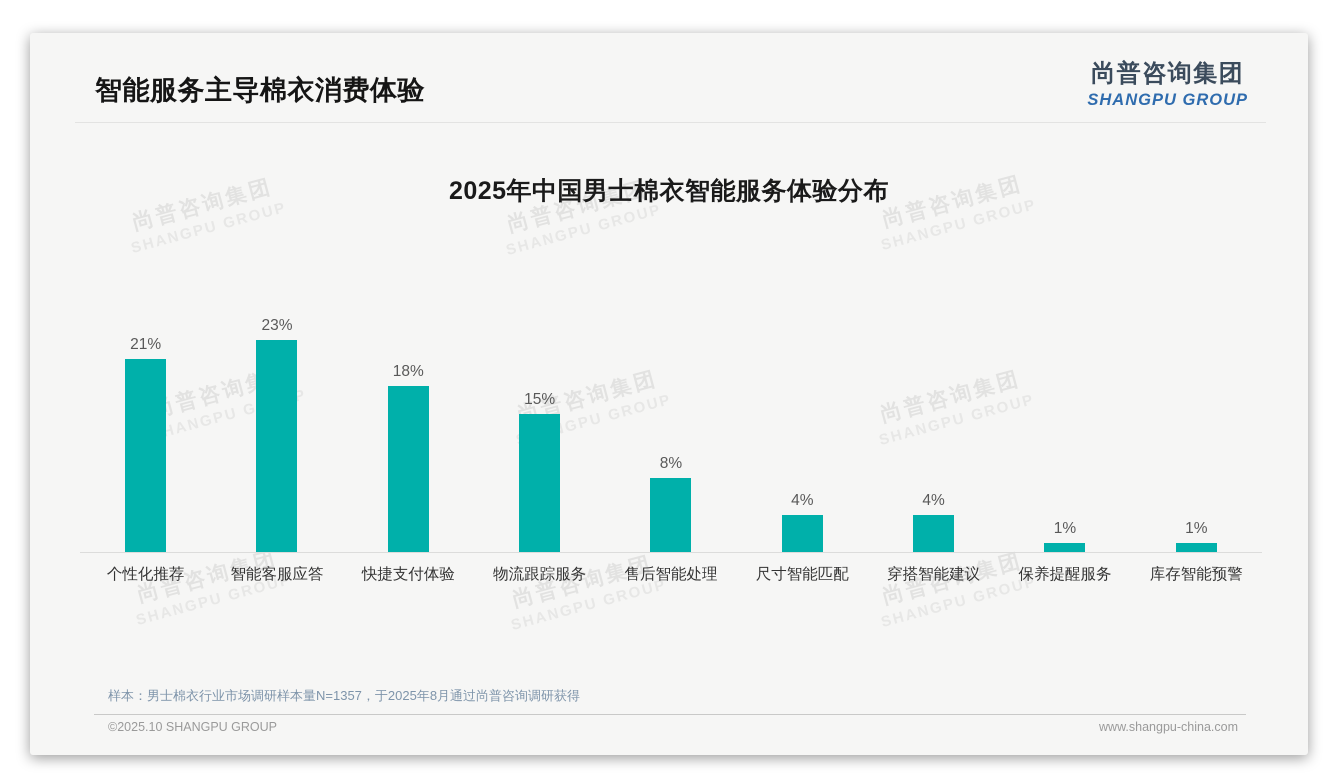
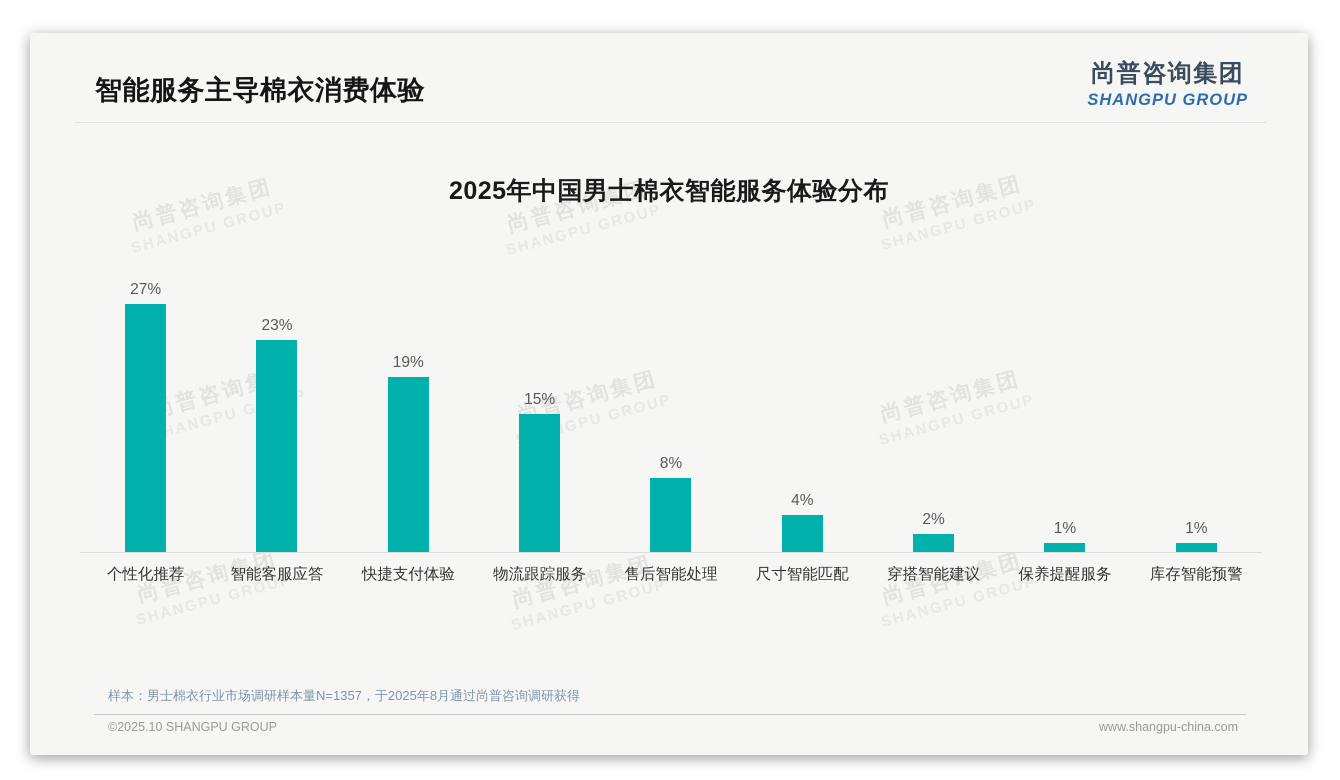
个性化推荐: 21% -> 27%
快捷支付体验: 18% -> 19%
穿搭智能建议: 4% -> 2%
